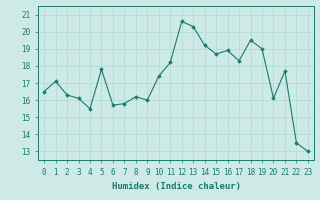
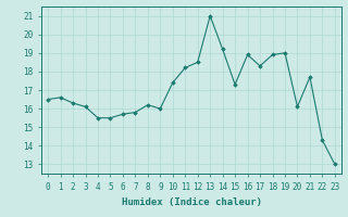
1: 17.1 -> 16.6
5: 17.8 -> 15.5
12: 20.6 -> 18.5
13: 20.3 -> 21.0
15: 18.7 -> 17.3
18: 19.5 -> 18.9
22: 13.5 -> 14.3
